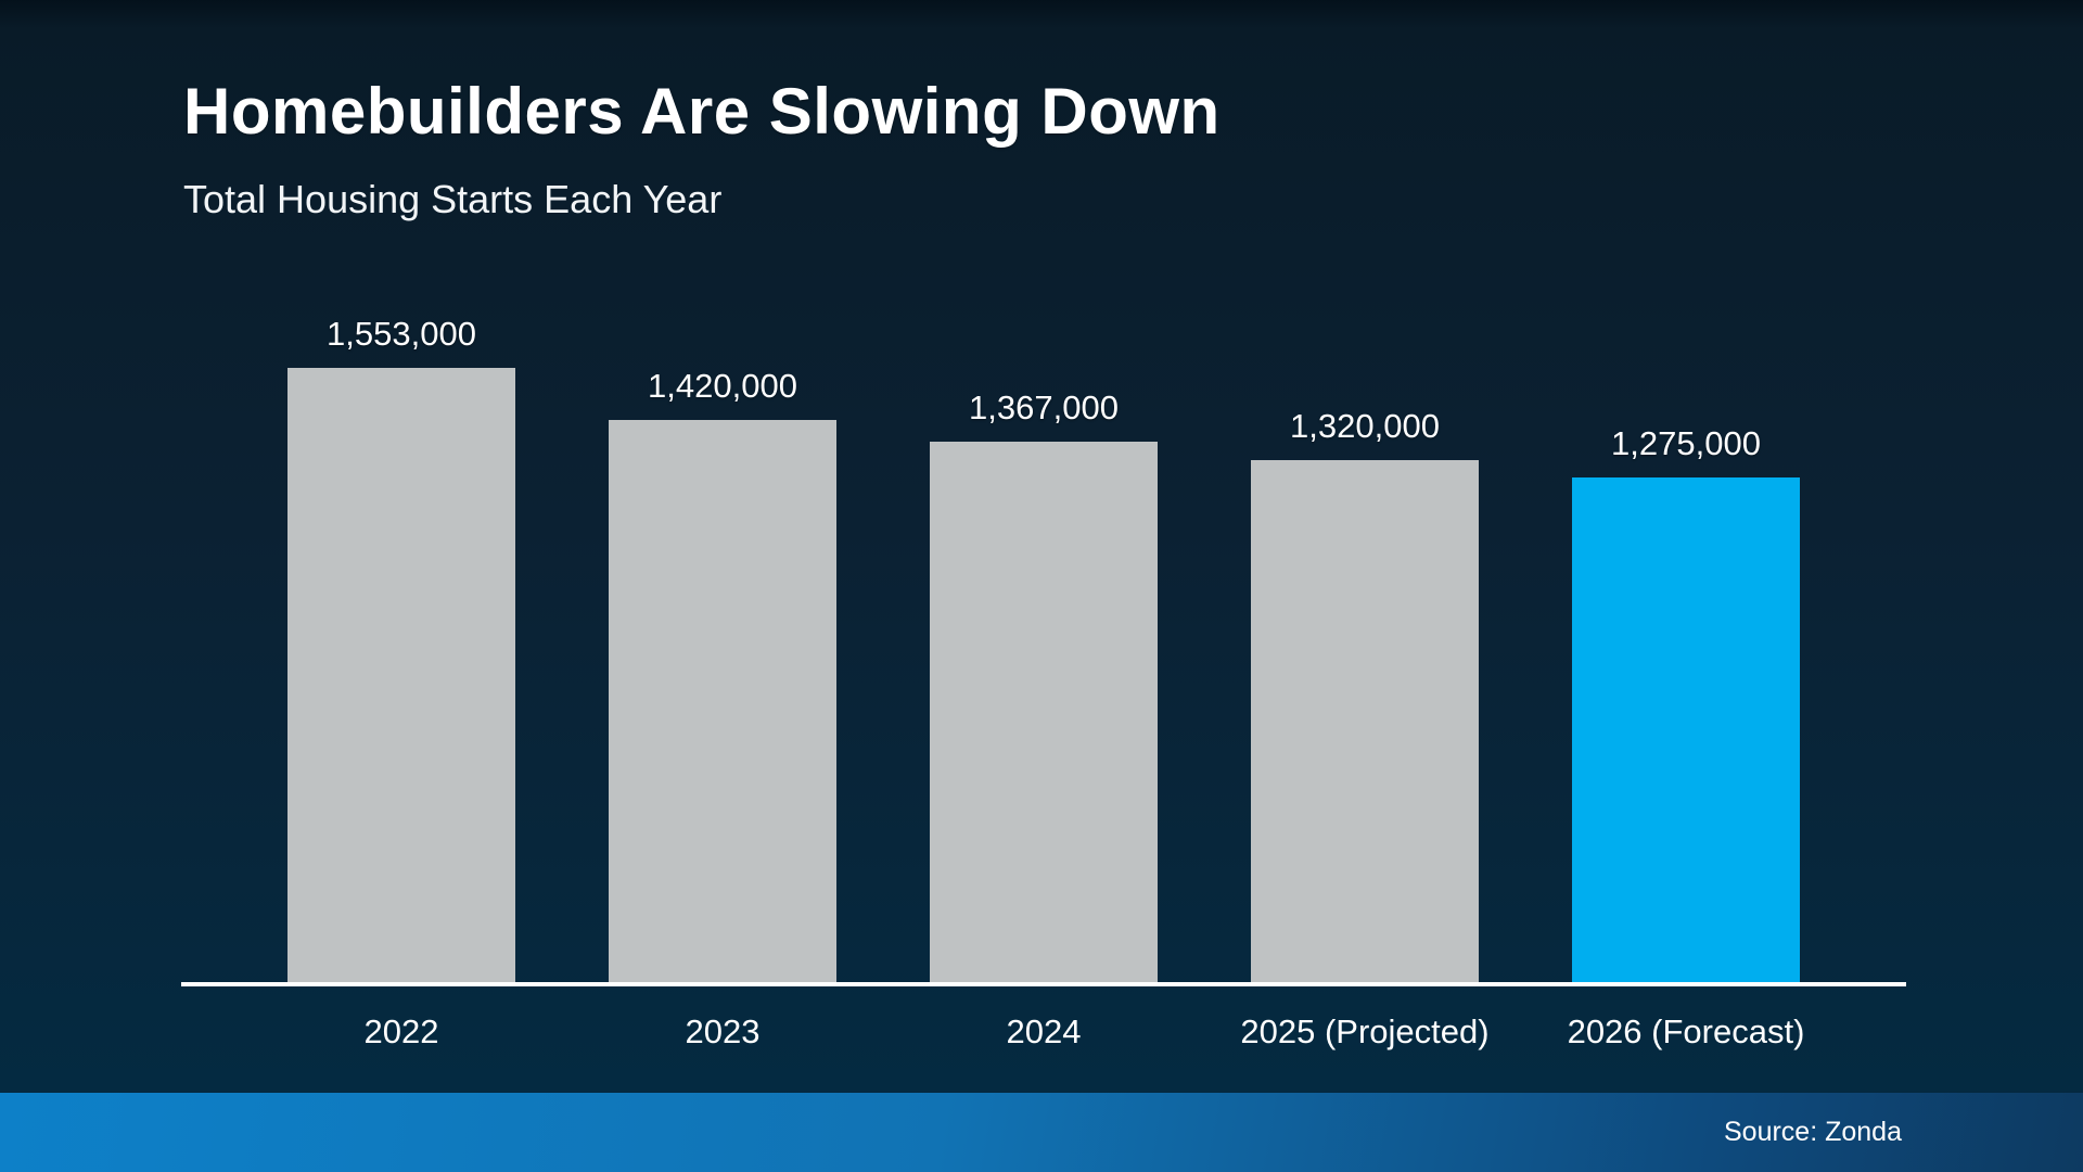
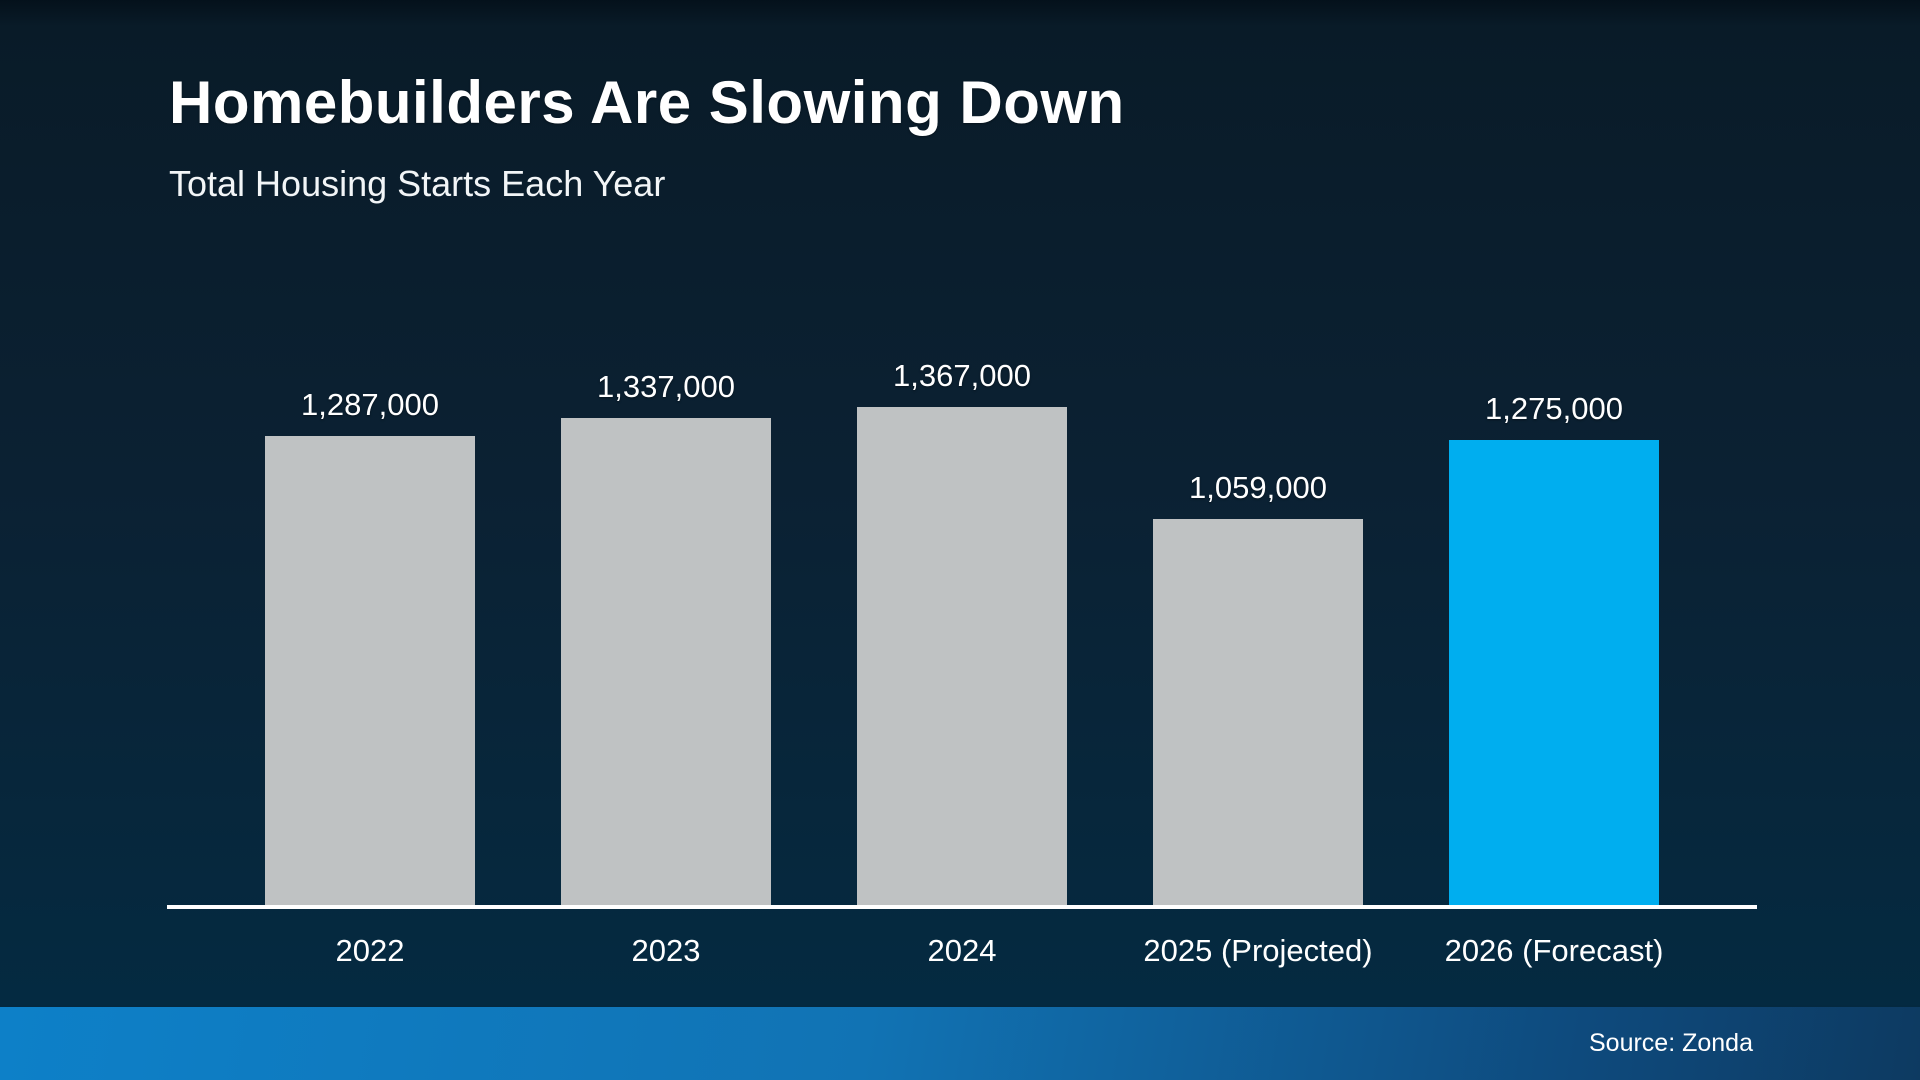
2022: 1,553,000 -> 1,287,000
2023: 1,420,000 -> 1,337,000
2025 (Projected): 1,320,000 -> 1,059,000
